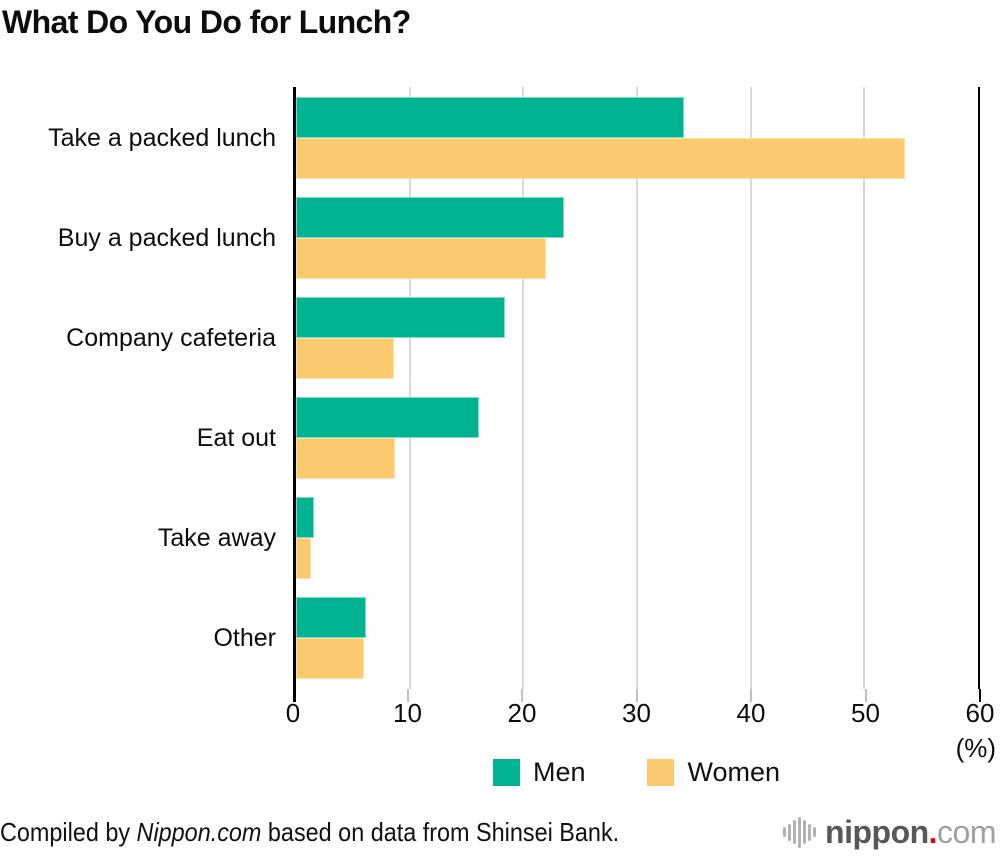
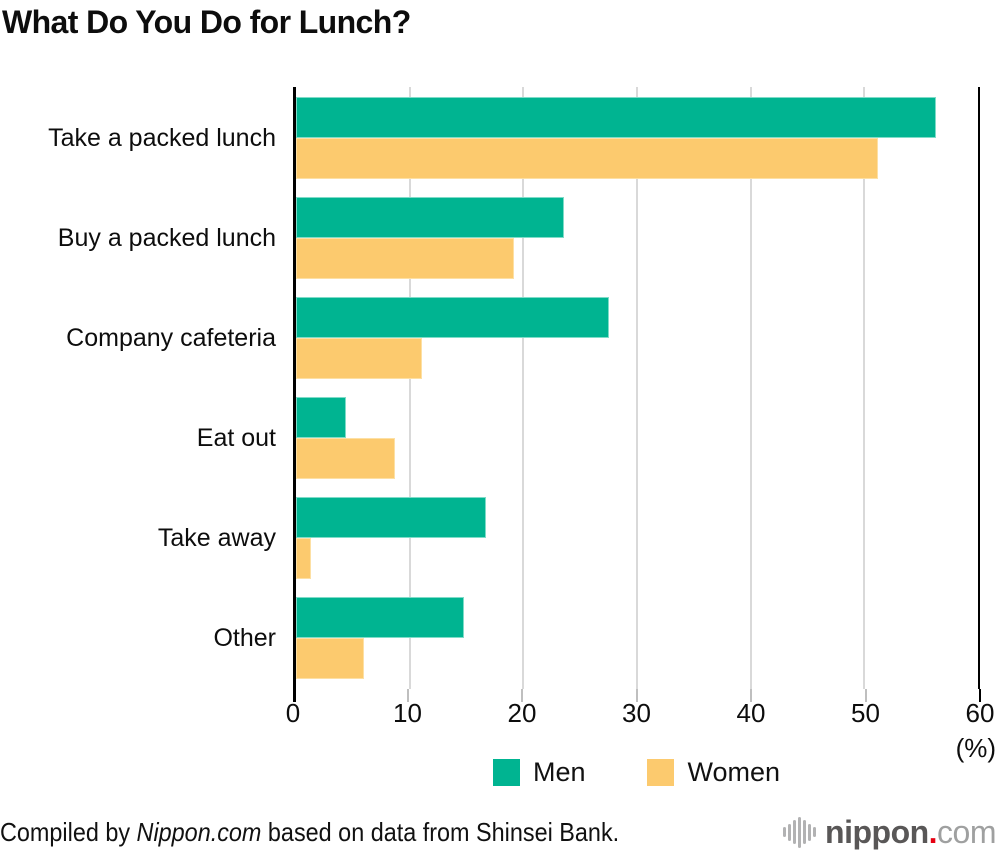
Men/Take a packed lunch: 34.1 -> 56.3
Women/Take a packed lunch: 53.6 -> 51.2
Women/Buy a packed lunch: 22.0 -> 19.2
Men/Company cafeteria: 18.4 -> 27.5
Women/Company cafeteria: 8.6 -> 11.1
Men/Eat out: 16.1 -> 4.4
Men/Take away: 1.6 -> 16.7
Men/Other: 6.2 -> 14.8
